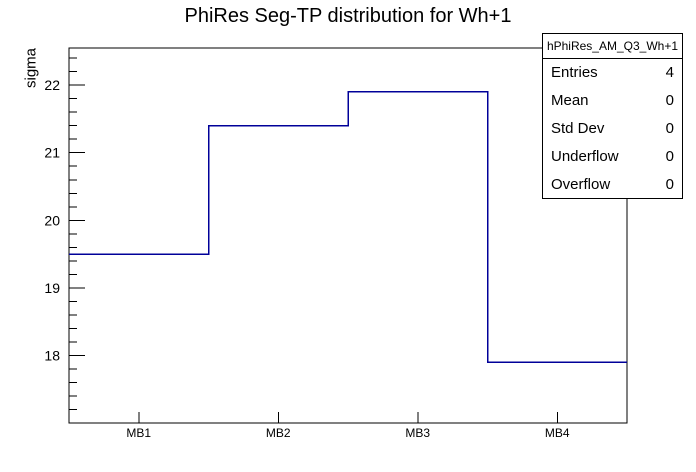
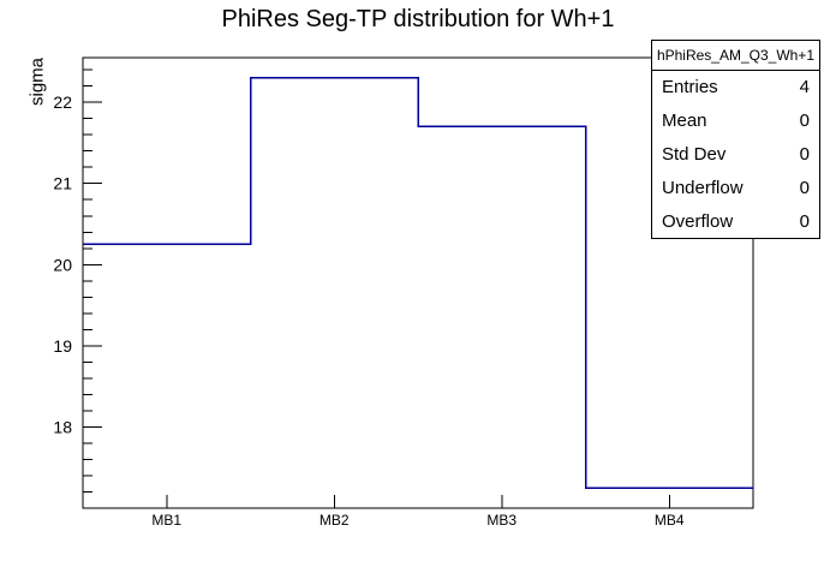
MB1: 19.5 -> 20.2
MB2: 21.4 -> 22.3
MB3: 21.9 -> 21.7
MB4: 17.9 -> 17.2
